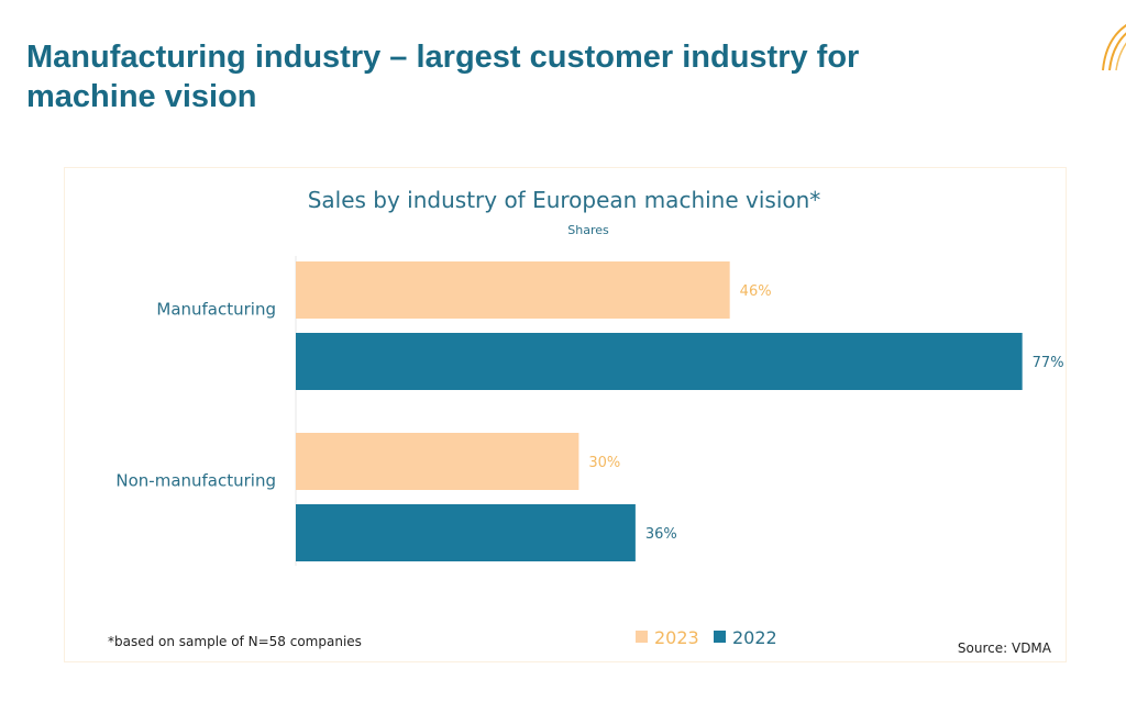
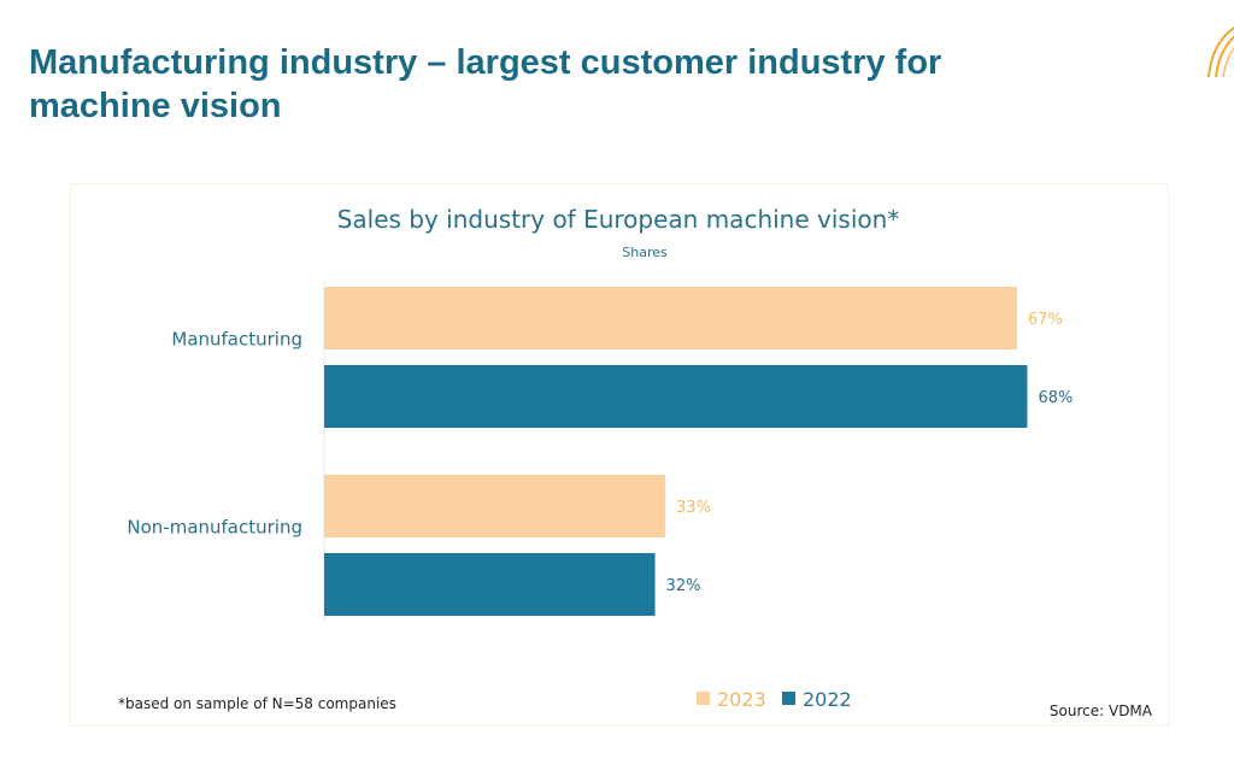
2023/Manufacturing: 46% -> 67%
2022/Manufacturing: 77% -> 68%
2023/Non-manufacturing: 30% -> 33%
2022/Non-manufacturing: 36% -> 32%
